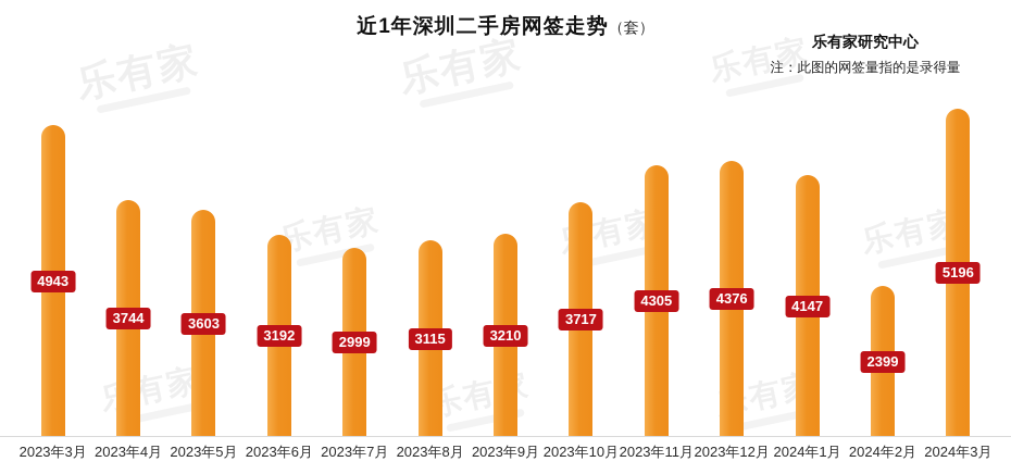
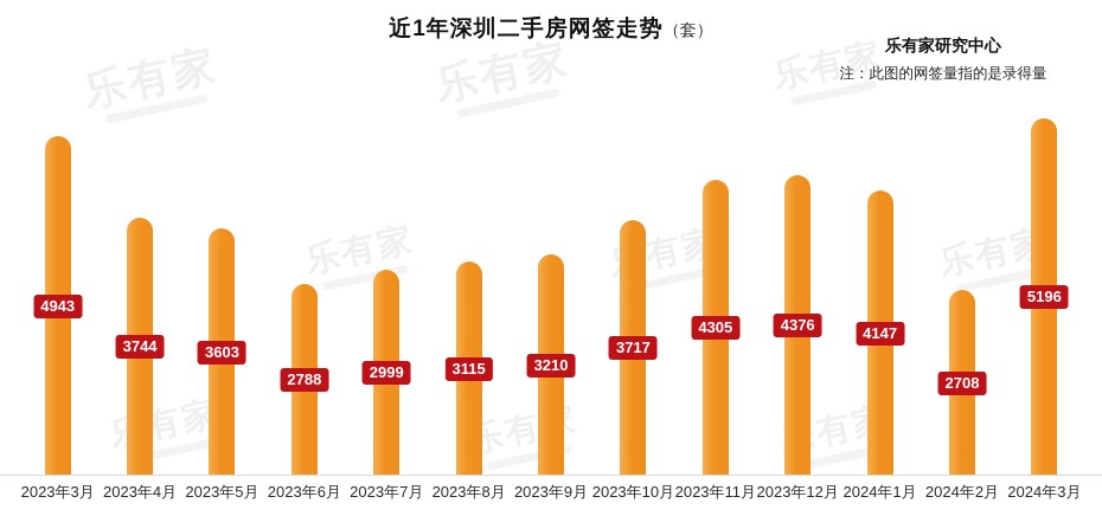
2023年6月: 3192 -> 2788
2024年2月: 2399 -> 2708
